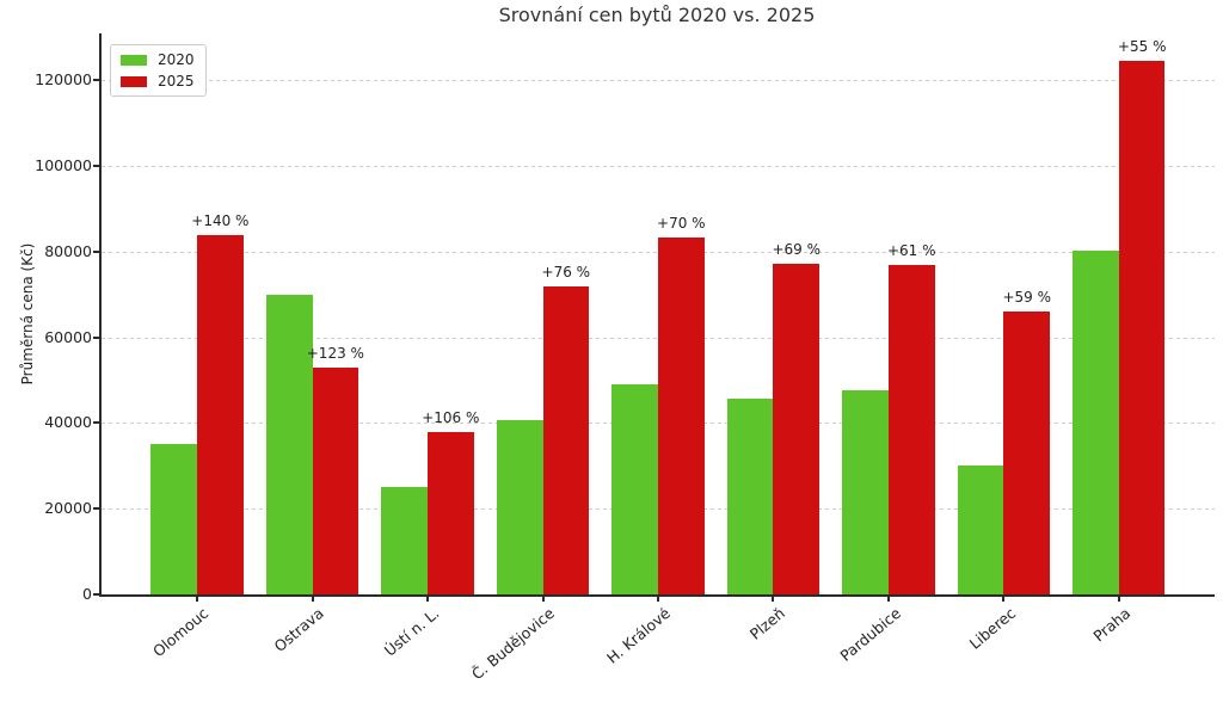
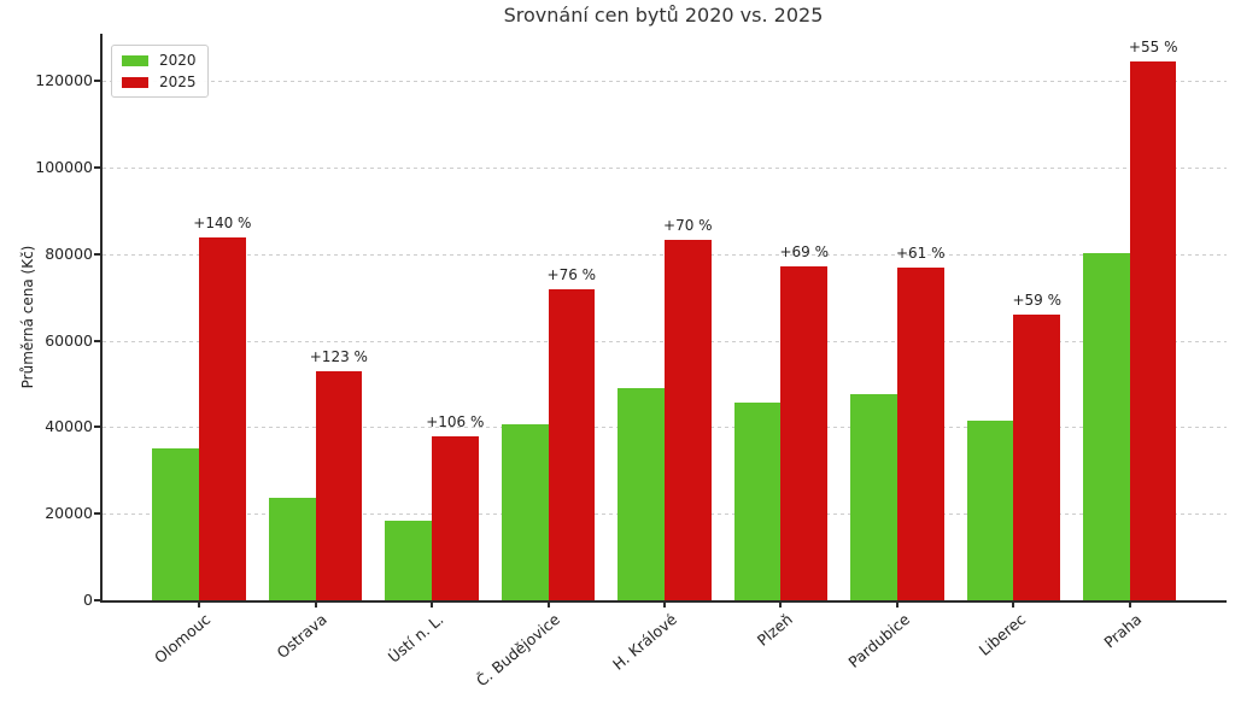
2020/Ostrava: 70000 -> 24000
2020/Ústí n. L.: 25000 -> 18000
2020/Liberec: 30000 -> 42000
